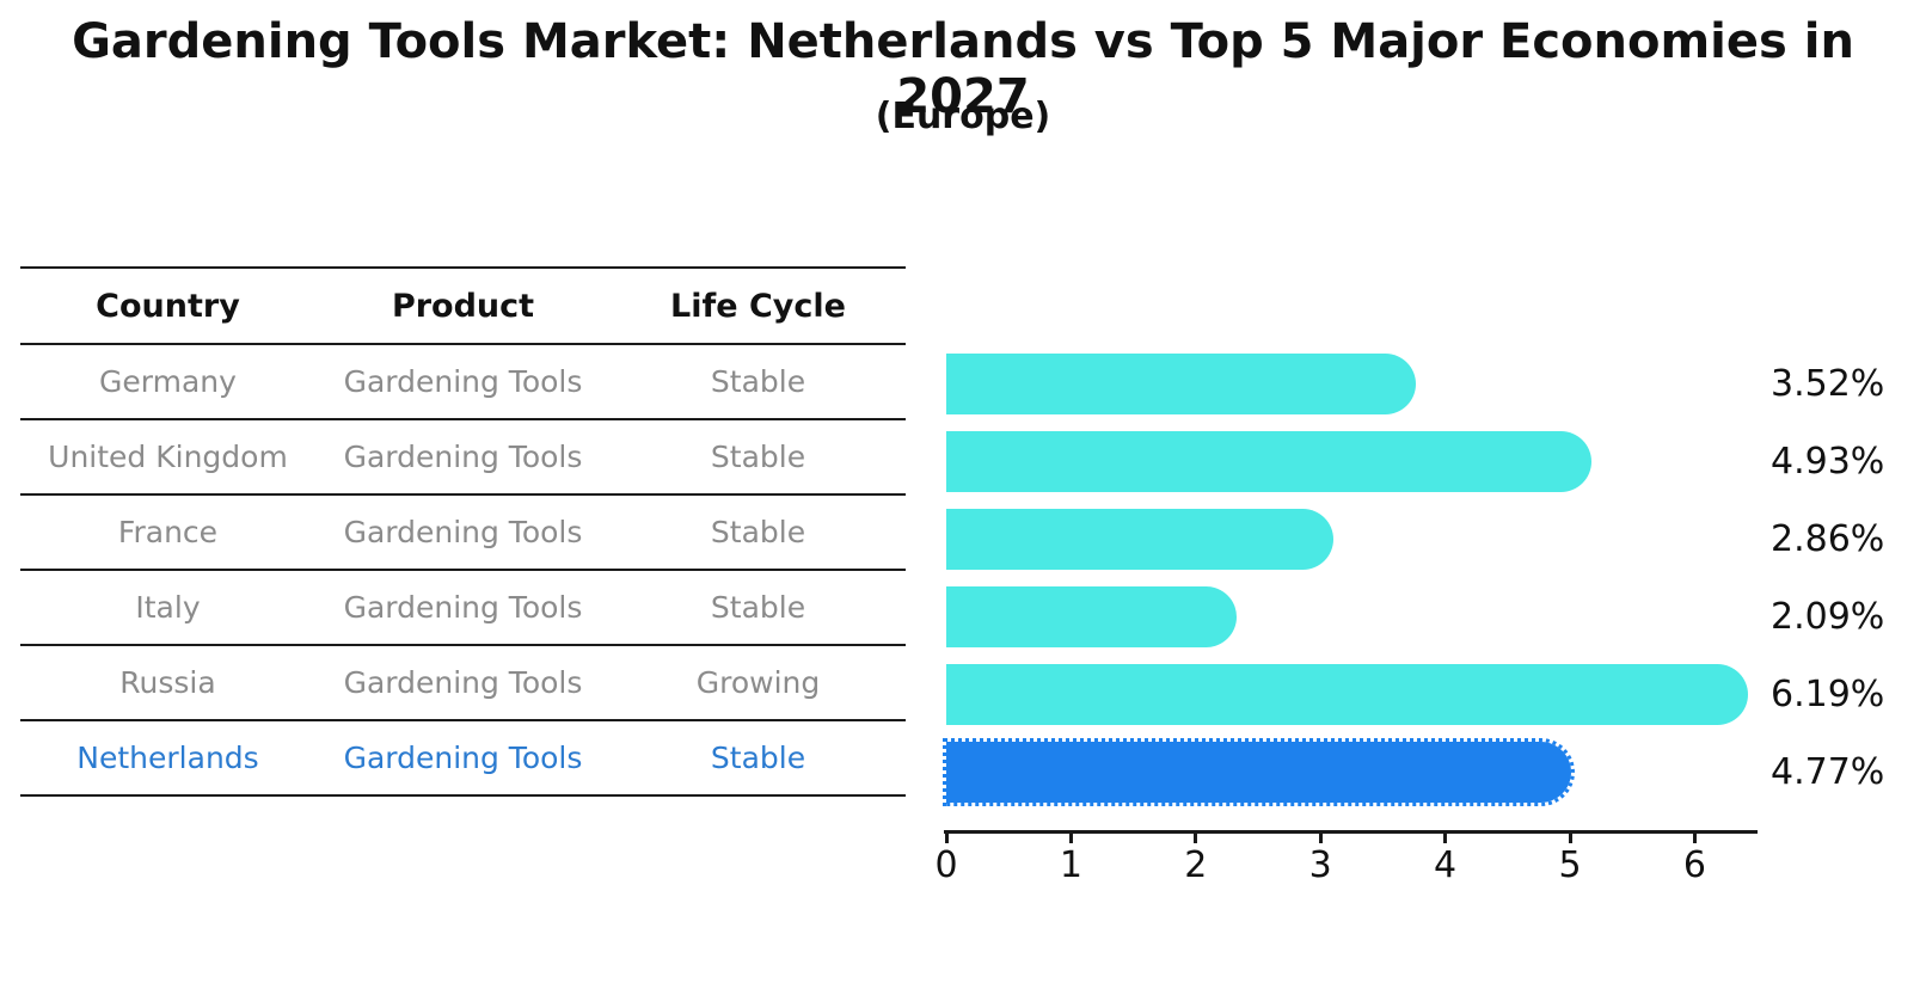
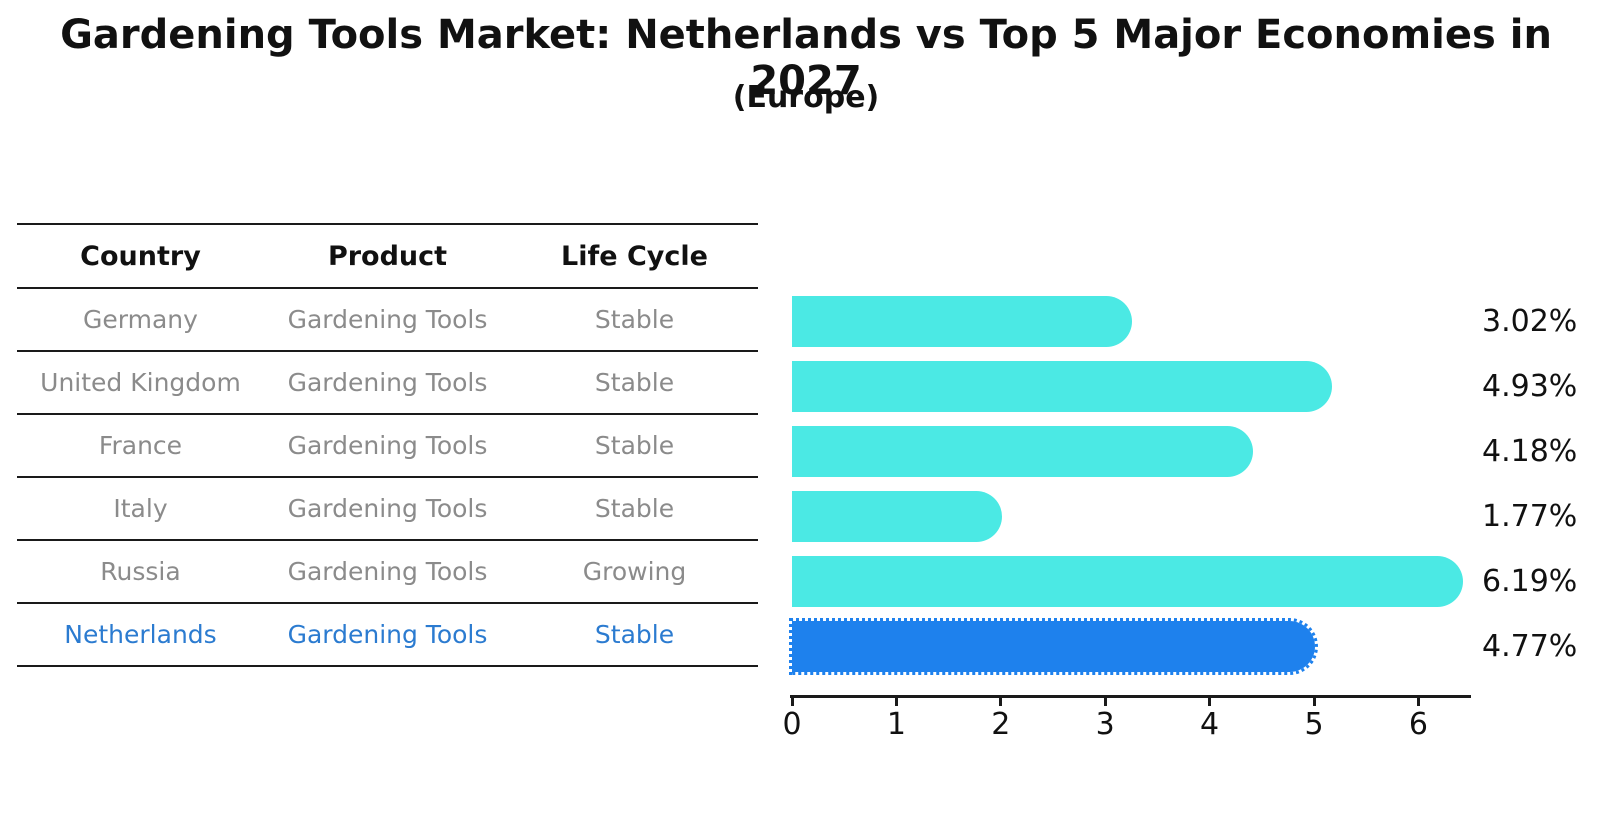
Germany: 3.52% -> 3.02%
France: 2.86% -> 4.18%
Italy: 2.09% -> 1.77%
